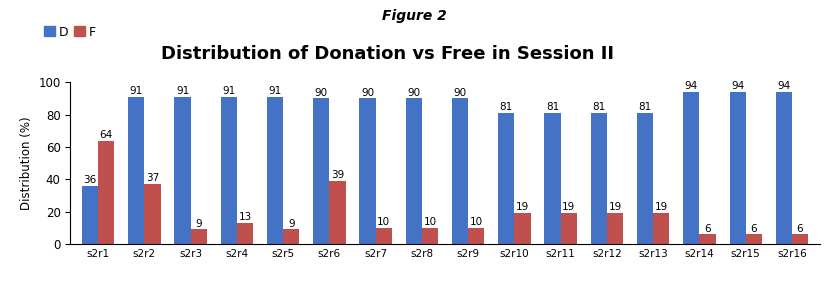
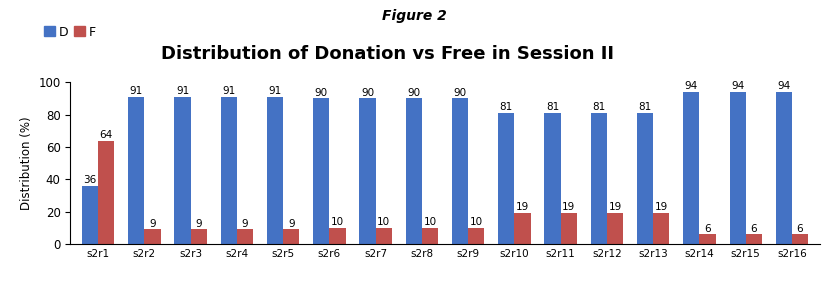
F/s2r2: 37 -> 9
F/s2r4: 13 -> 9
F/s2r6: 39 -> 10
